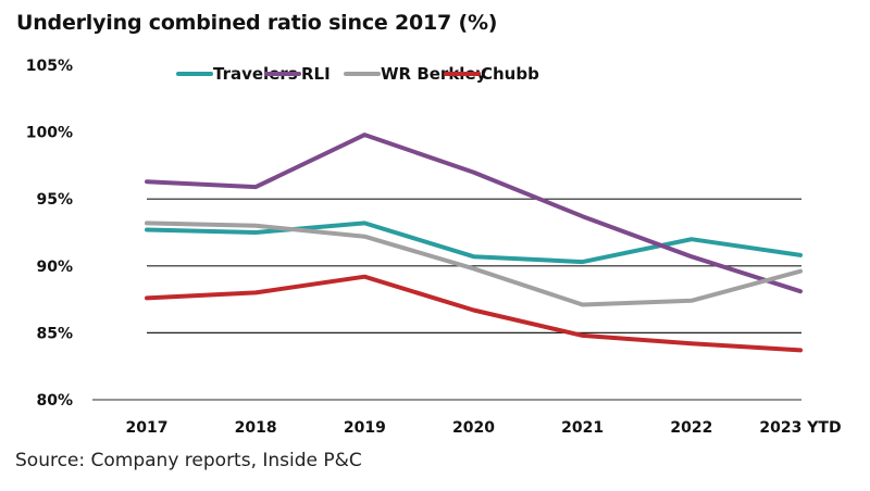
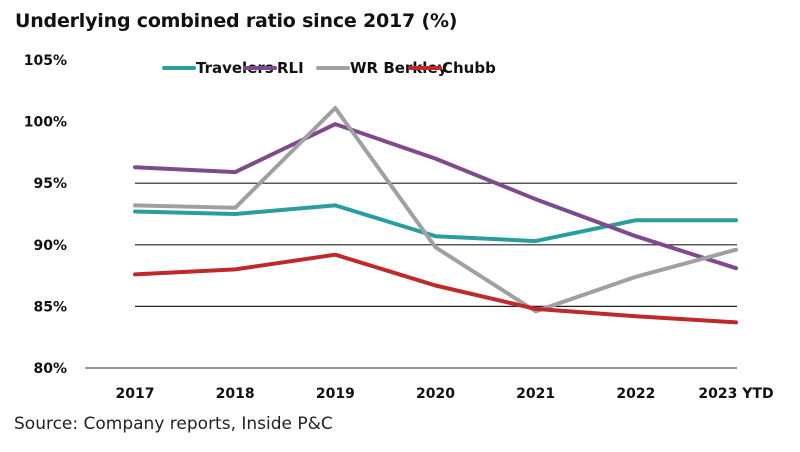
WR Berkley/2019: 92.2% -> 101.1%
WR Berkley/2021: 87.1% -> 84.6%
Travelers/2023 YTD: 90.8% -> 92.0%
